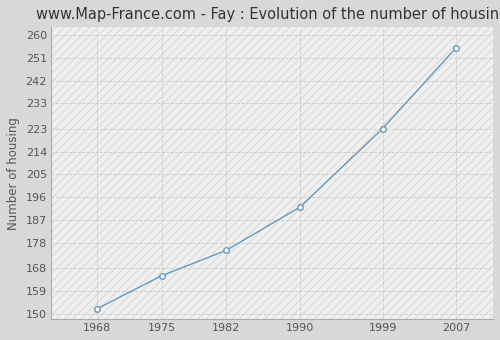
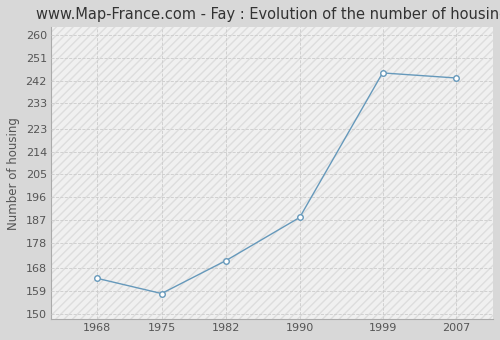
1968: 152 -> 164
1975: 165 -> 158
1982: 175 -> 171
1990: 192 -> 188
1999: 223 -> 245
2007: 255 -> 243
